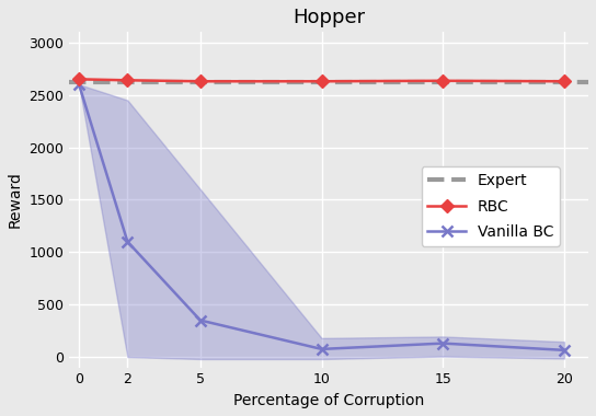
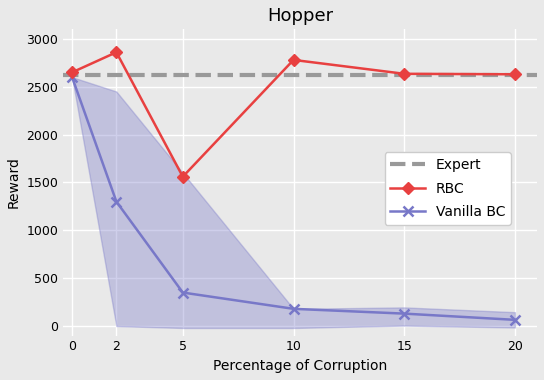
RBC/2: 2640 -> 2860
Vanilla BC/2: 1100 -> 1300
RBC/5: 2630 -> 1560
RBC/10: 2630 -> 2780
Vanilla BC/10: 80 -> 180
